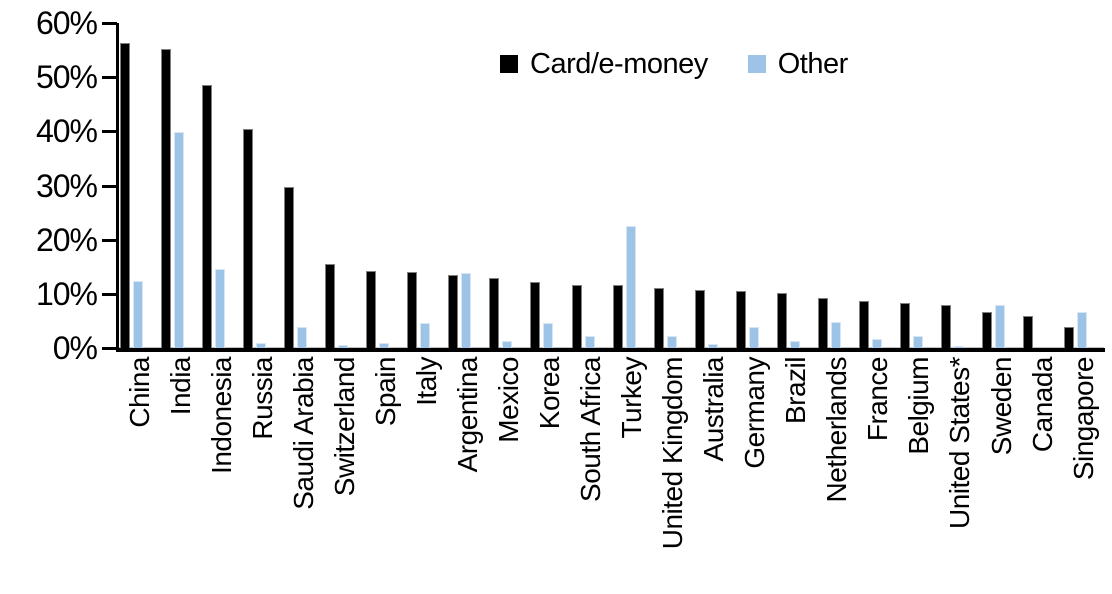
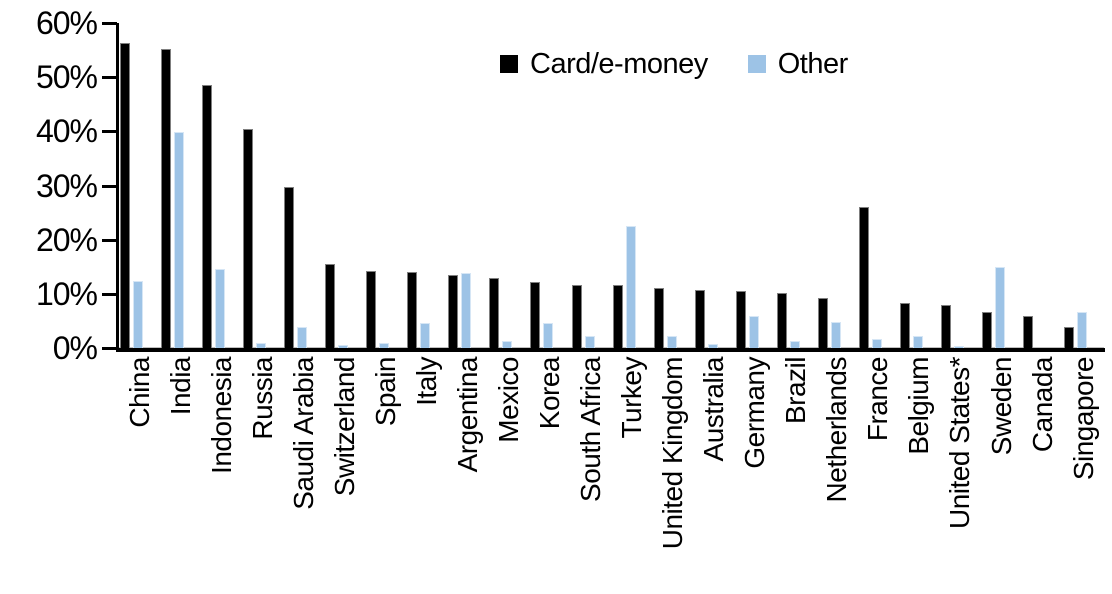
Other/Germany: 4% -> 6%
Card/e-money/France: 9% -> 26%
Other/Sweden: 8% -> 15%
